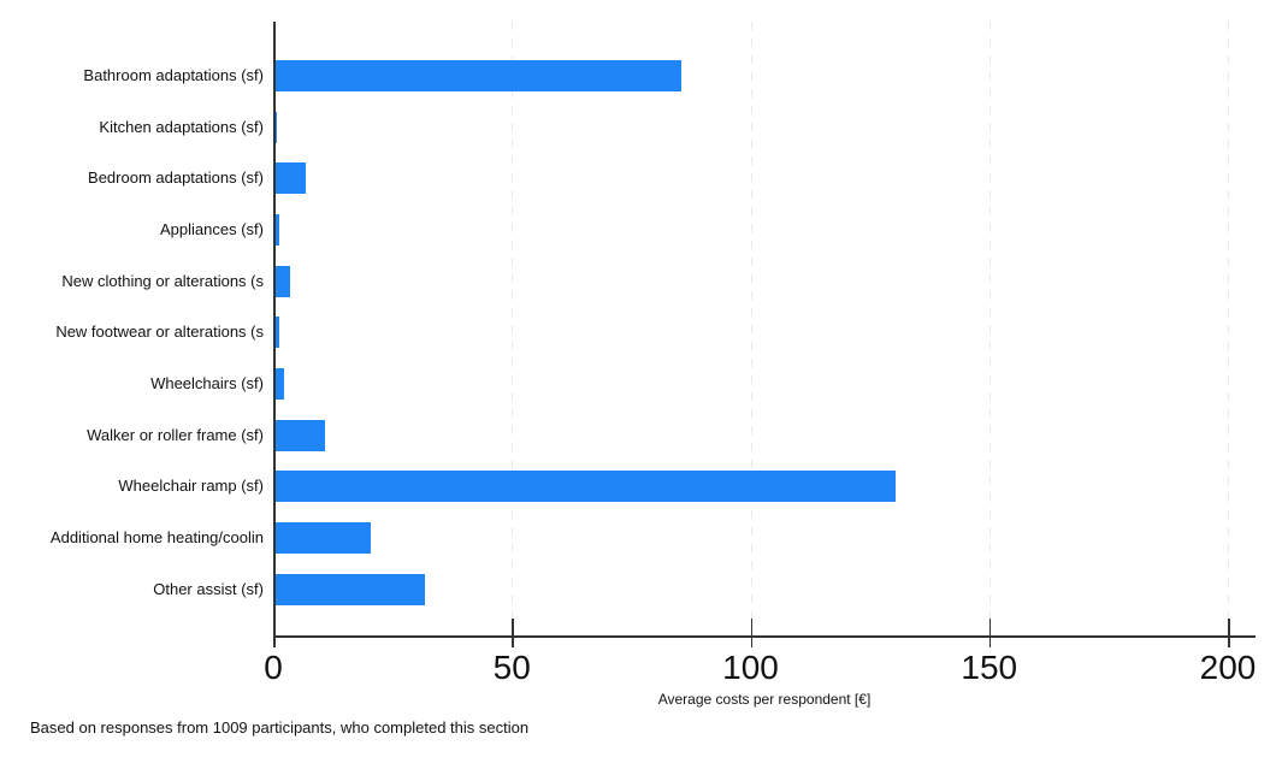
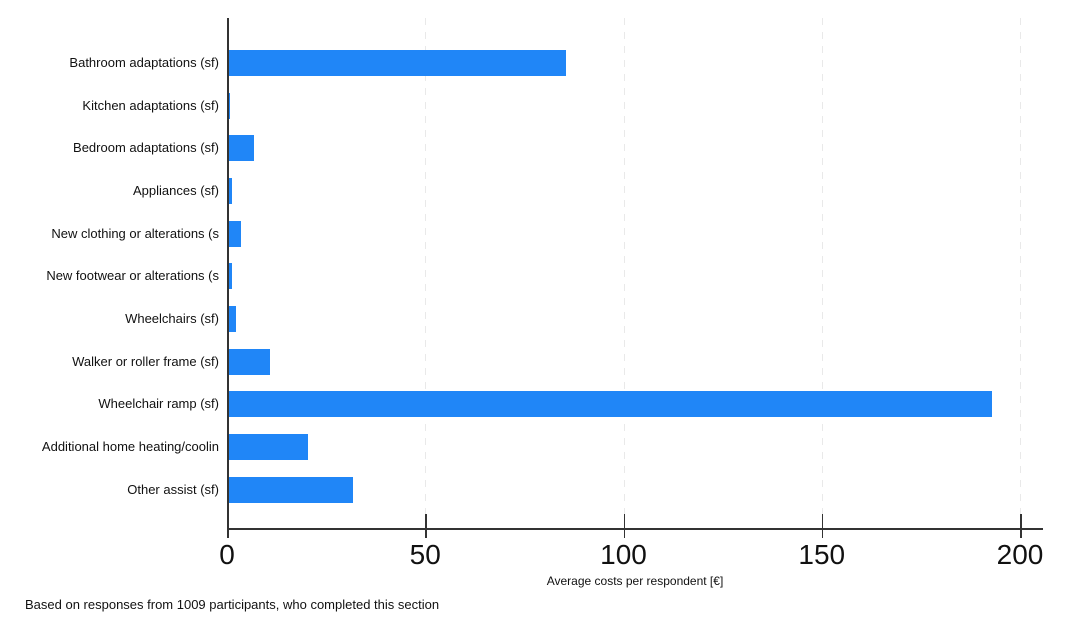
Wheelchair ramp (sf): 130 -> 192
